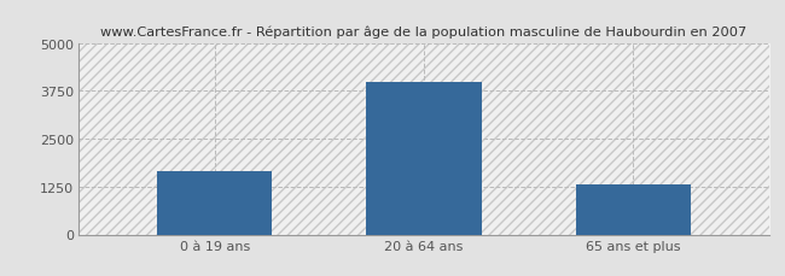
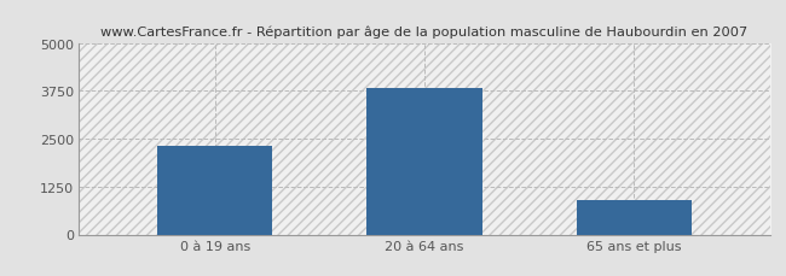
0 à 19 ans: 1650 -> 2300
20 à 64 ans: 4000 -> 3820
65 ans et plus: 1300 -> 900
